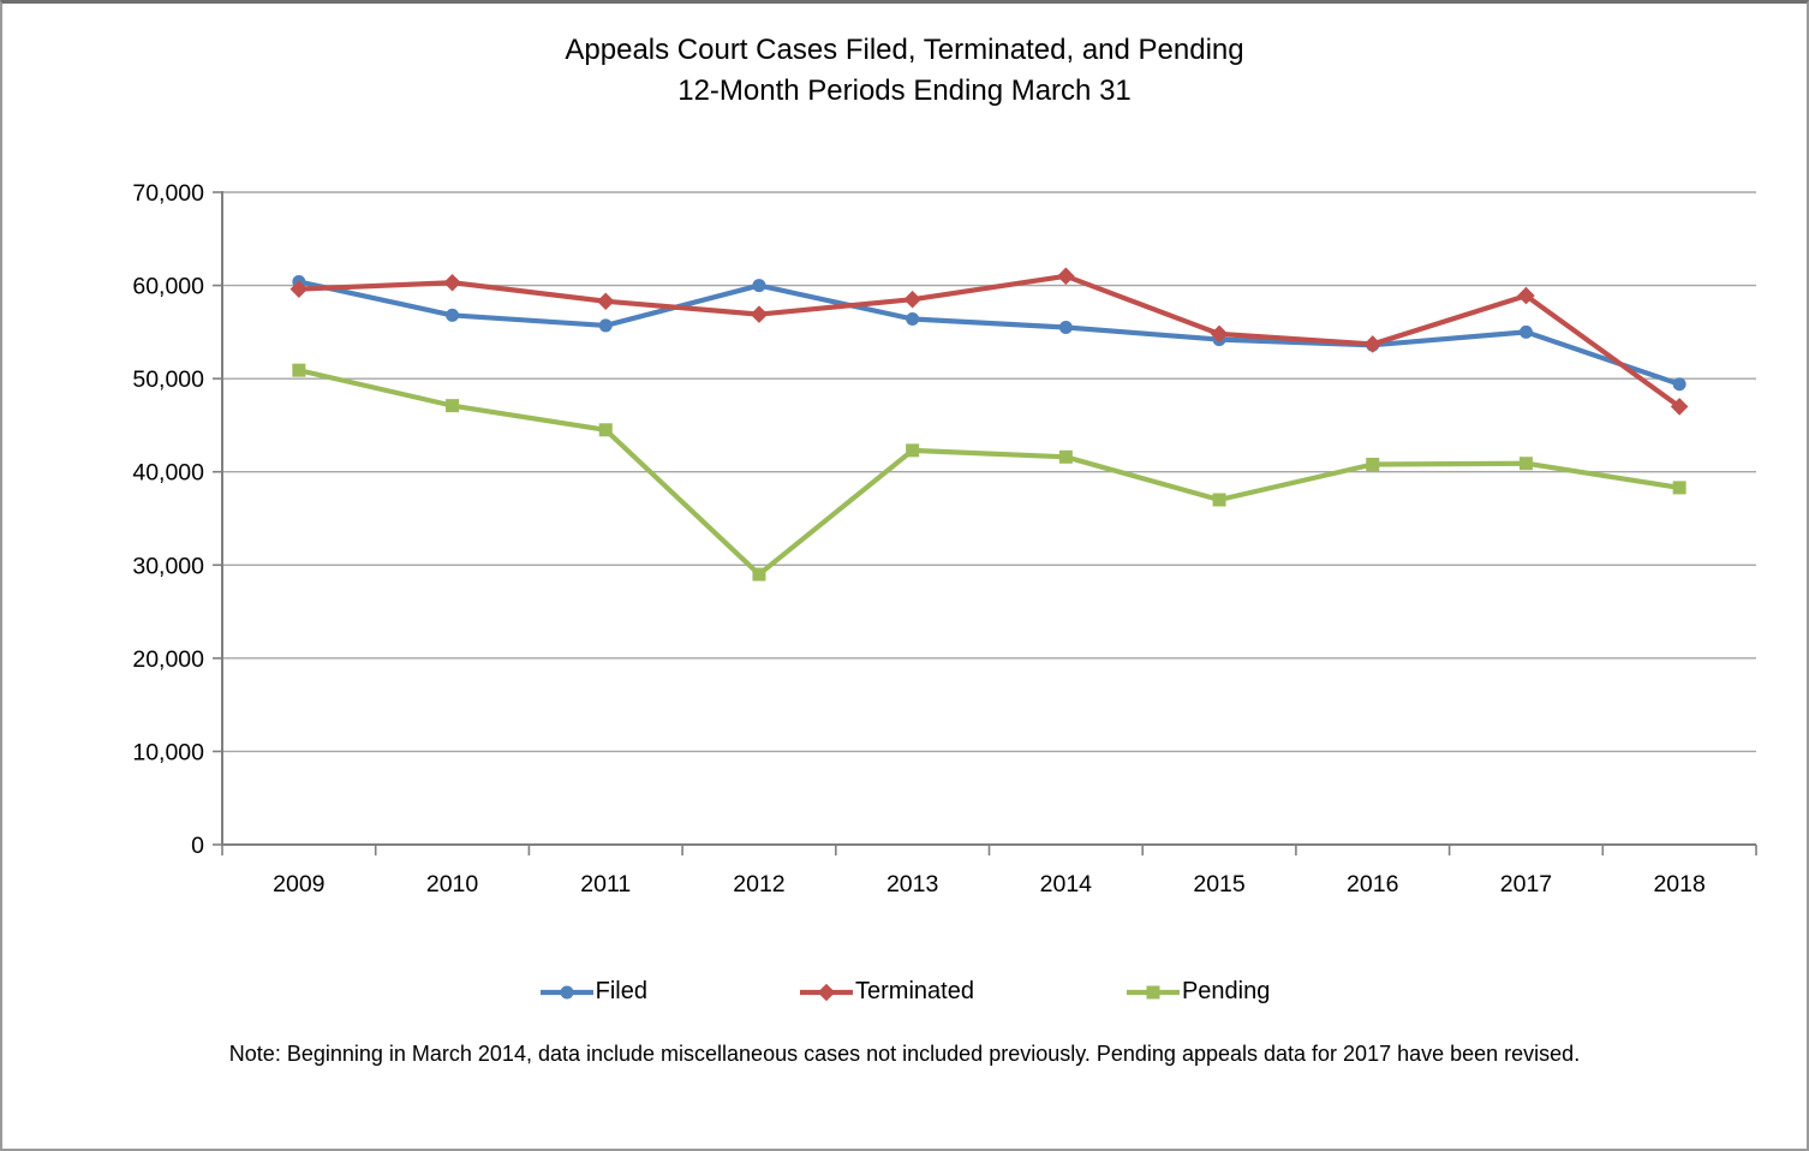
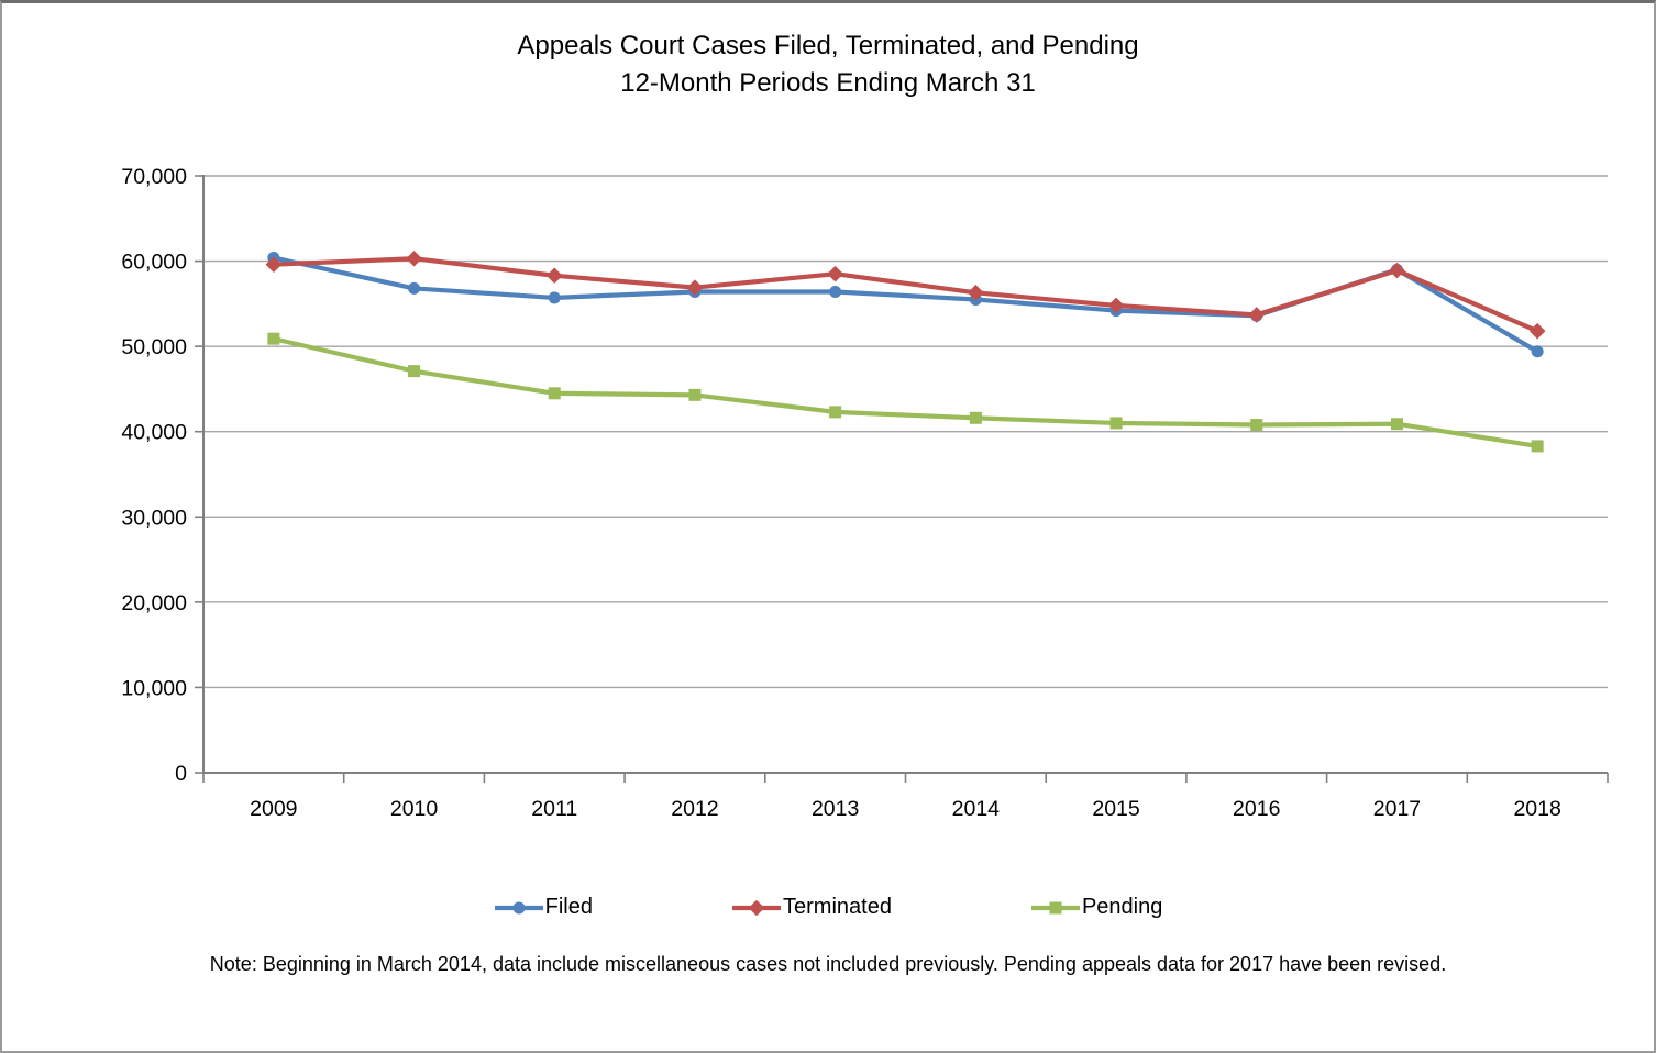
Filed/2012: 60000 -> 56000
Pending/2012: 29000 -> 44000
Terminated/2014: 61000 -> 56000
Pending/2015: 37000 -> 41000
Filed/2017: 55000 -> 59000
Terminated/2018: 47000 -> 52000
